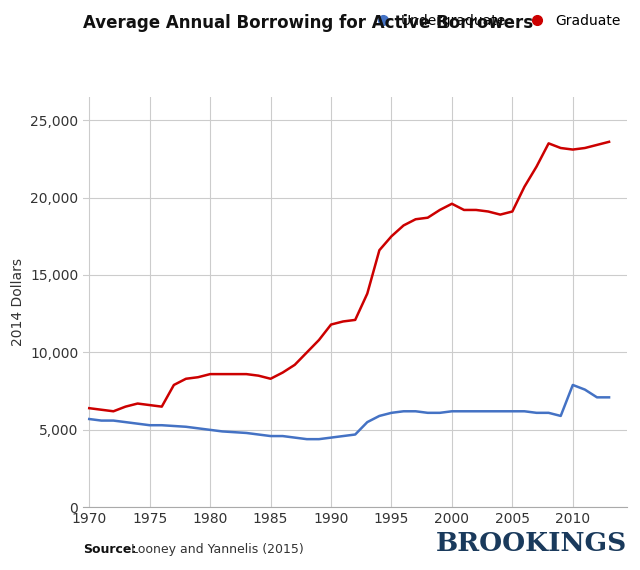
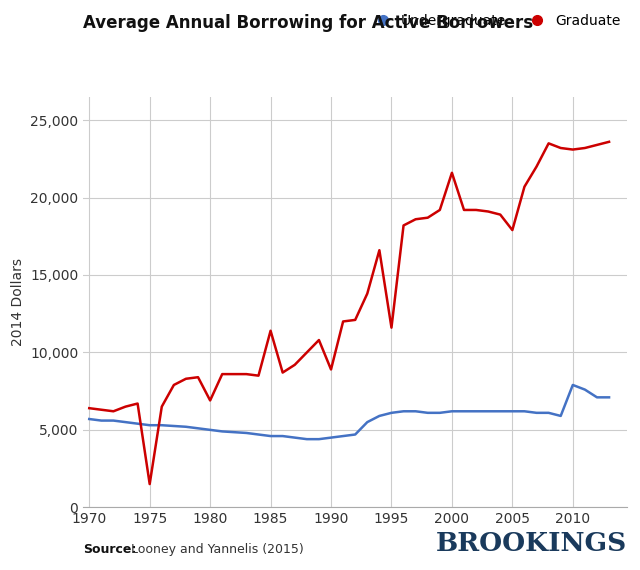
Graduate/1975: 6,600 -> 1,500
Graduate/1980: 8,600 -> 6,900
Graduate/1985: 8,300 -> 11,400
Graduate/1990: 11,800 -> 8,900
Graduate/1995: 17,500 -> 11,600
Graduate/2000: 19,600 -> 21,600
Graduate/2005: 19,100 -> 17,900
